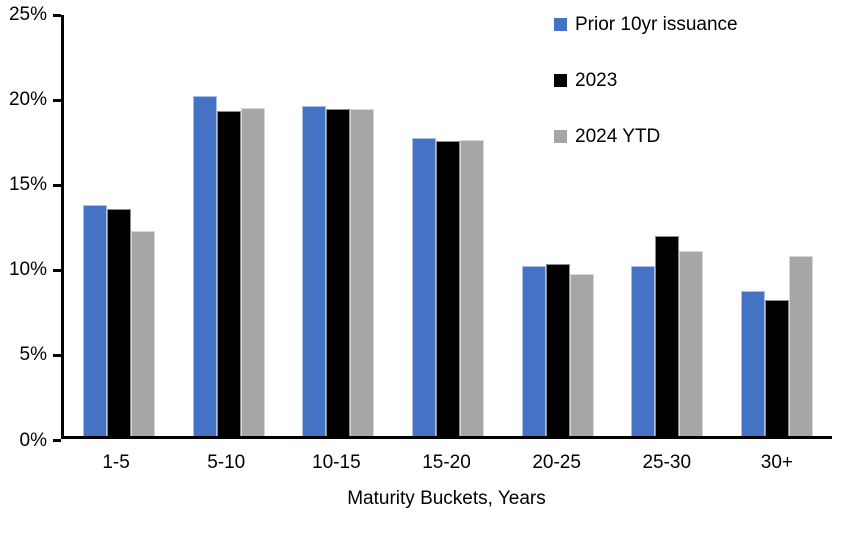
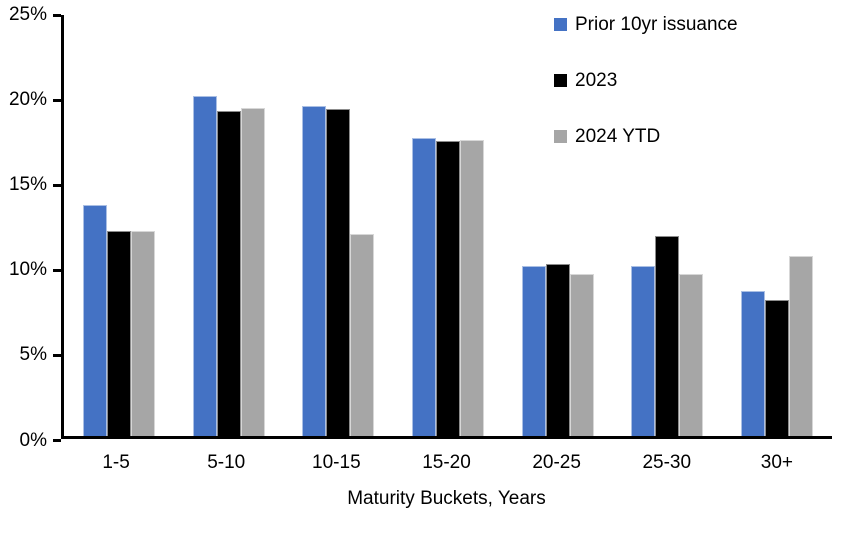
2023/1-5: 13.5% -> 12.2%
2024 YTD/10-15: 19.4% -> 12.0%
2024 YTD/25-30: 11.0% -> 9.6%
